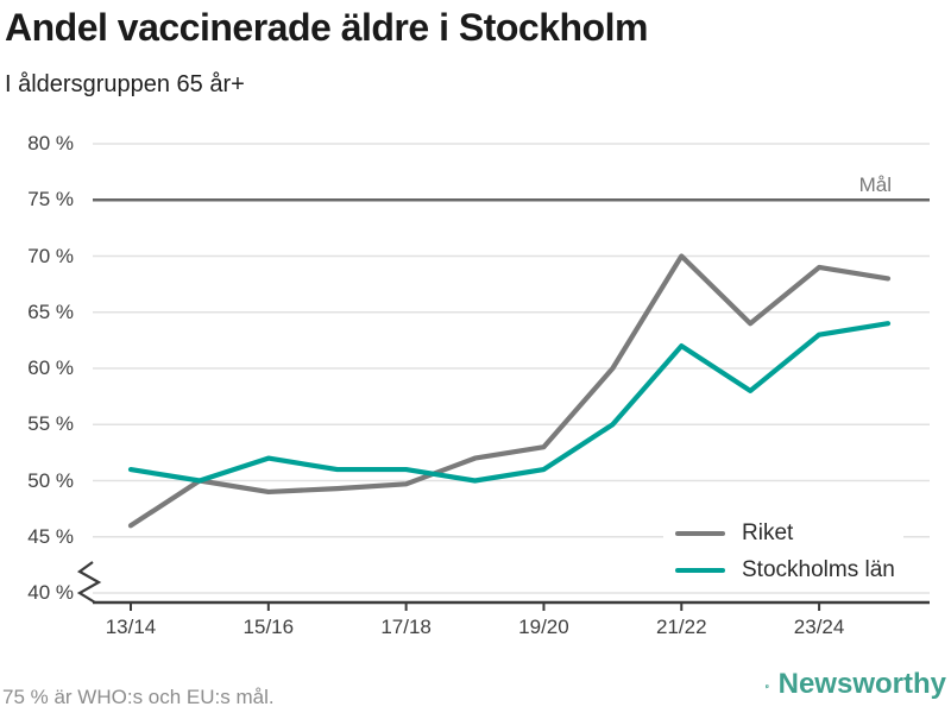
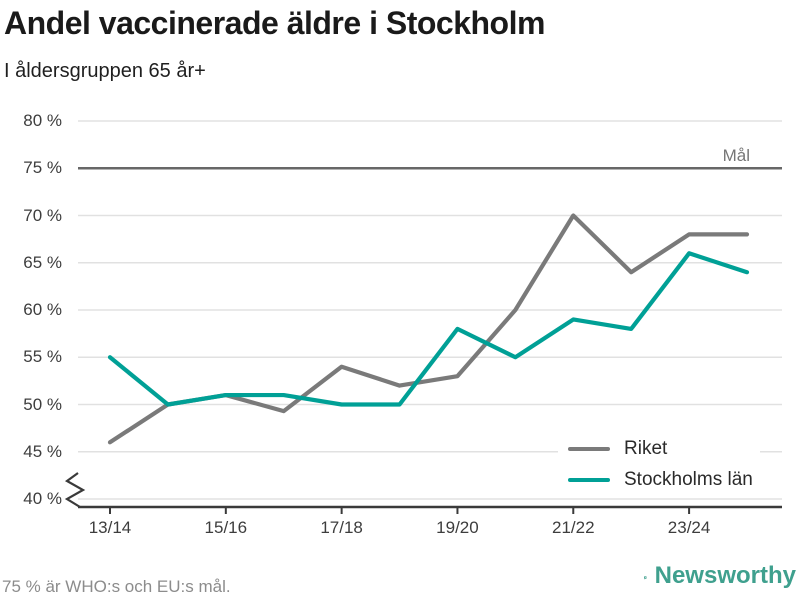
Stockholms län/13/14: 51% -> 55%
Riket/15/16: 49% -> 51%
Stockholms län/15/16: 52% -> 51%
Riket/17/18: 50% -> 54%
Stockholms län/17/18: 51% -> 50%
Stockholms län/19/20: 51% -> 58%
Stockholms län/21/22: 62% -> 59%
Riket/23/24: 69% -> 68%
Stockholms län/23/24: 63% -> 66%
